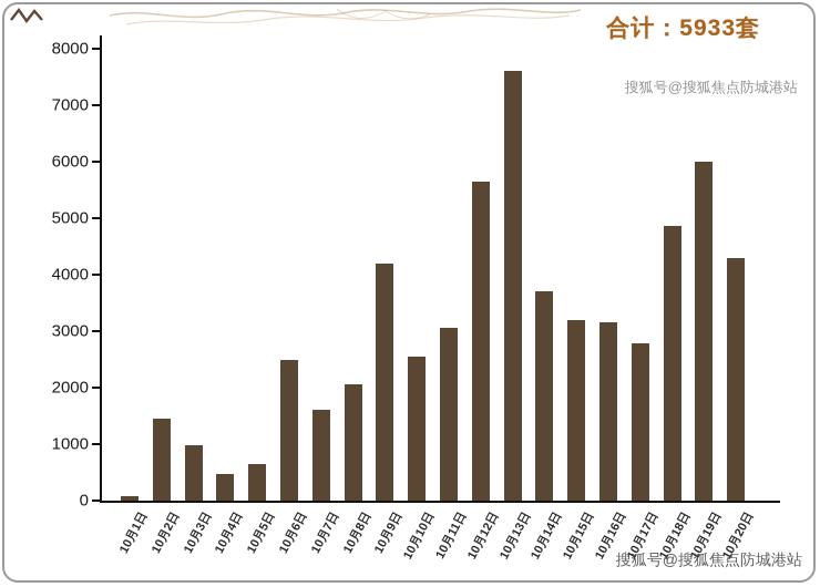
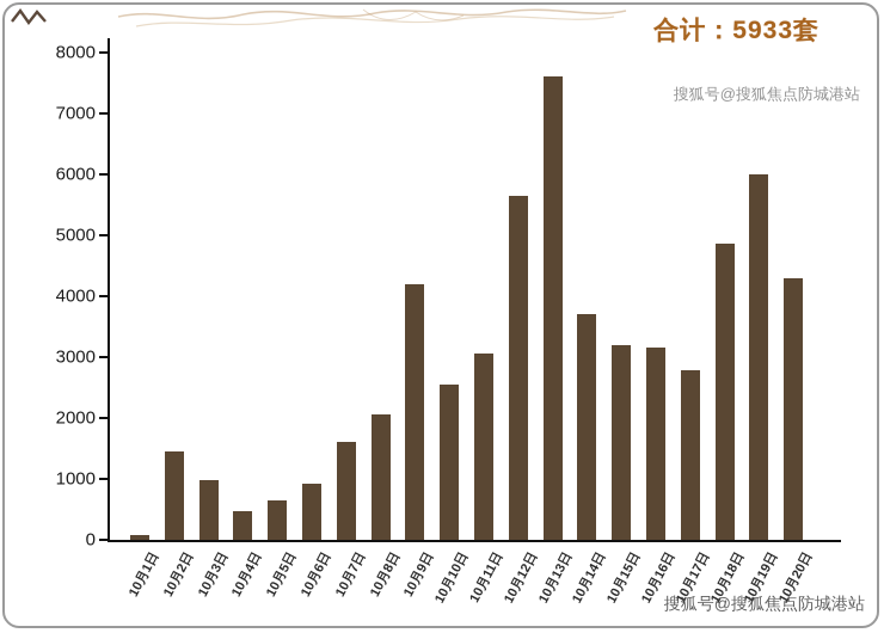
10月6日: 2500 -> 900
